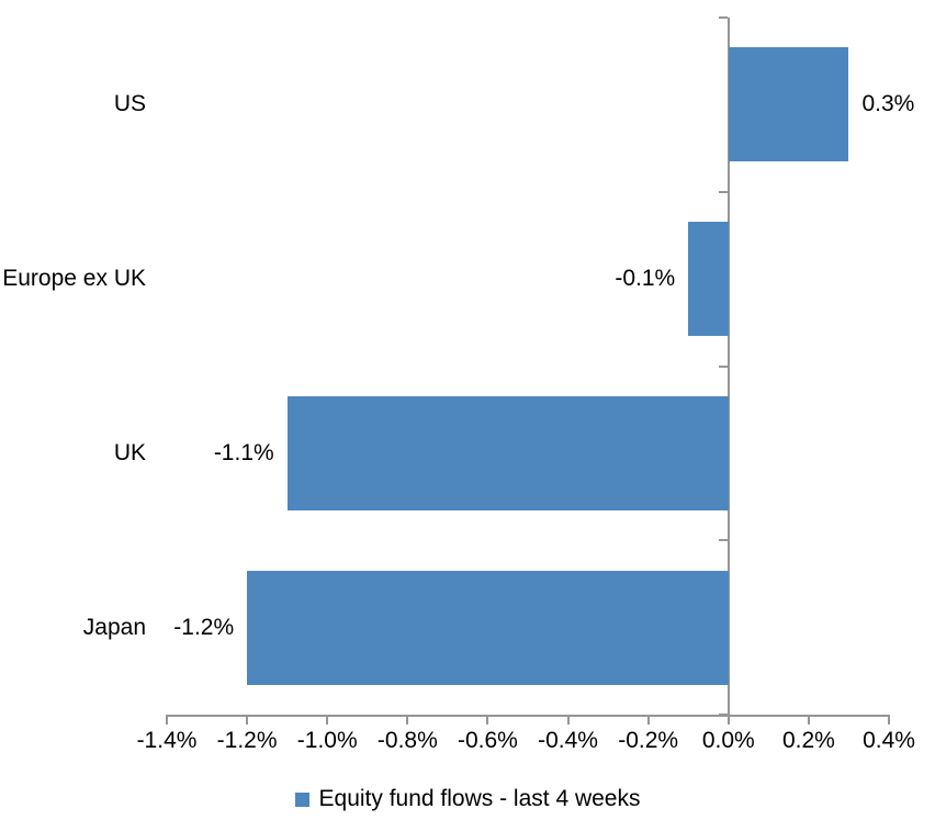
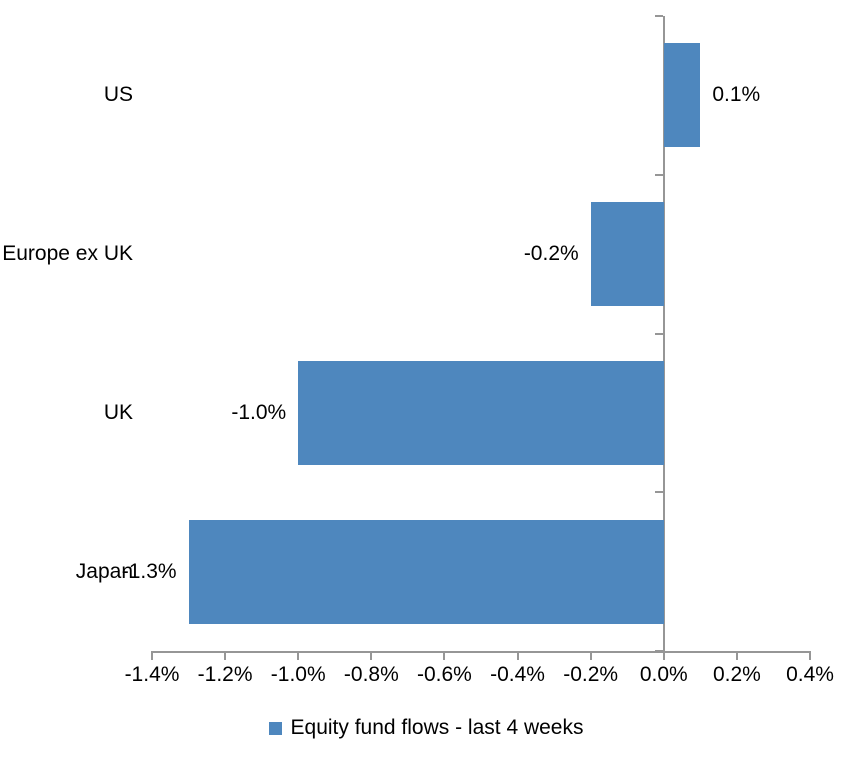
US: 0.3% -> 0.1%
Europe ex UK: -0.1% -> -0.2%
UK: -1.1% -> -1.0%
Japan: -1.2% -> -1.3%
